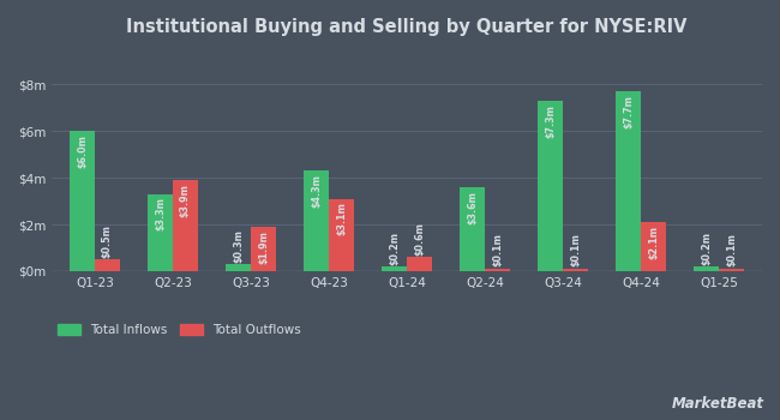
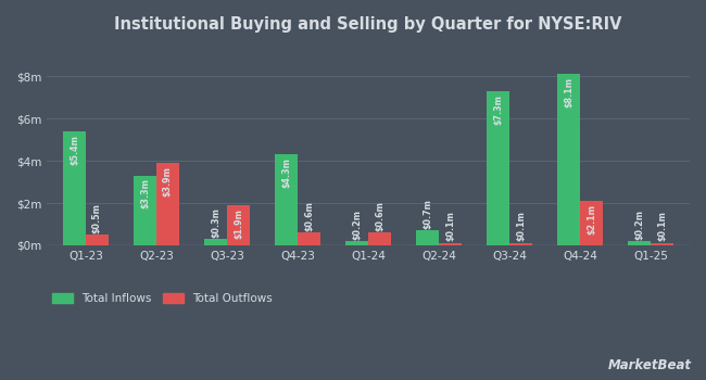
Total Inflows/Q1-23: $6.0m -> $5.4m
Total Outflows/Q4-23: $3.1m -> $0.6m
Total Inflows/Q2-24: $3.6m -> $0.7m
Total Inflows/Q4-24: $7.7m -> $8.1m
